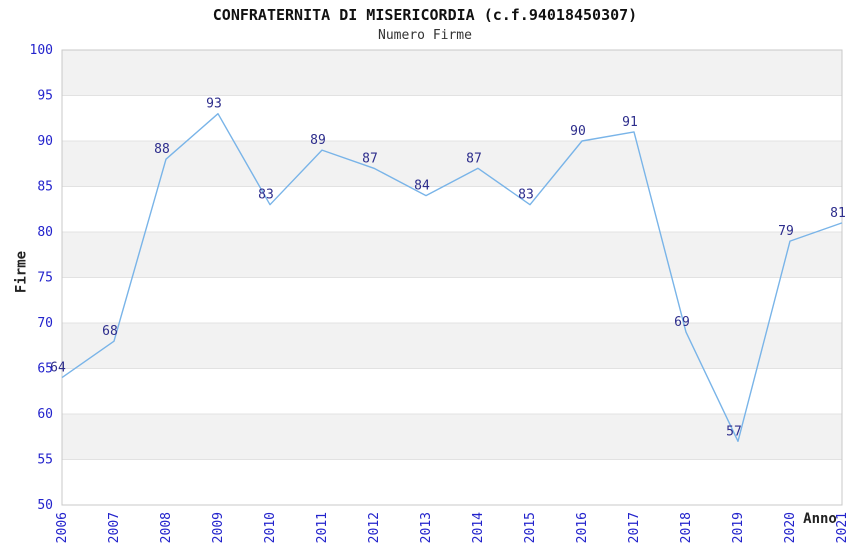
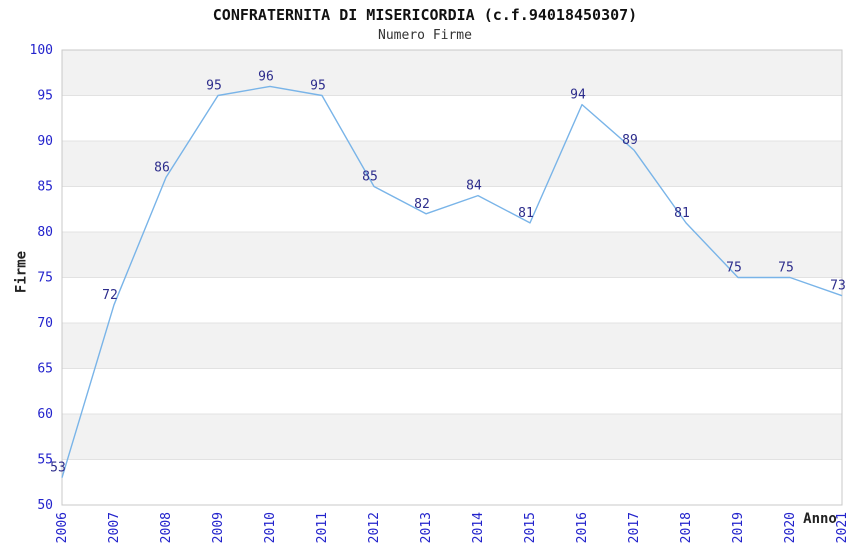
2006: 64 -> 53
2007: 68 -> 72
2008: 88 -> 86
2009: 93 -> 95
2010: 83 -> 96
2011: 89 -> 95
2012: 87 -> 85
2013: 84 -> 82
2014: 87 -> 84
2015: 83 -> 81
2016: 90 -> 94
2017: 91 -> 89
2018: 69 -> 81
2019: 57 -> 75
2020: 79 -> 75
2021: 81 -> 73
